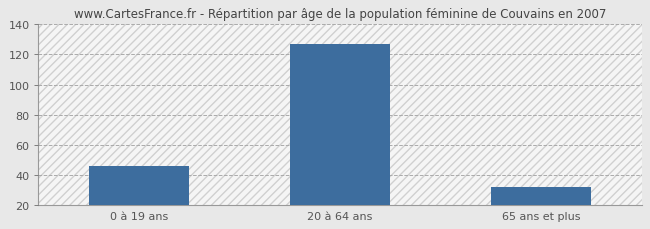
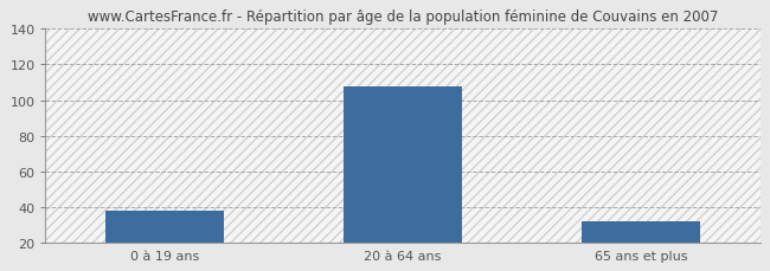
0 à 19 ans: 46 -> 38
20 à 64 ans: 127 -> 108
